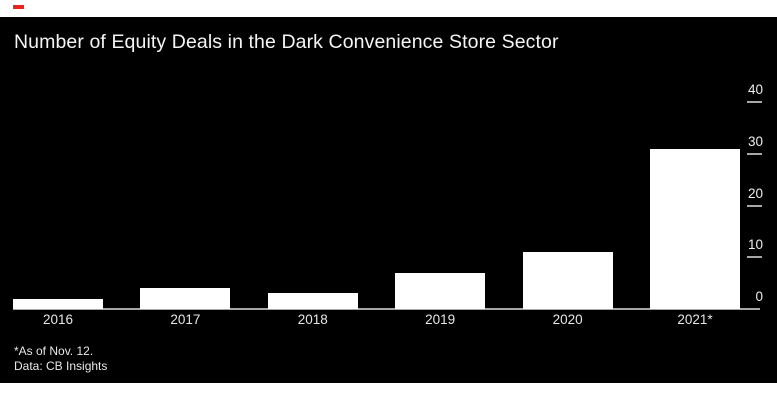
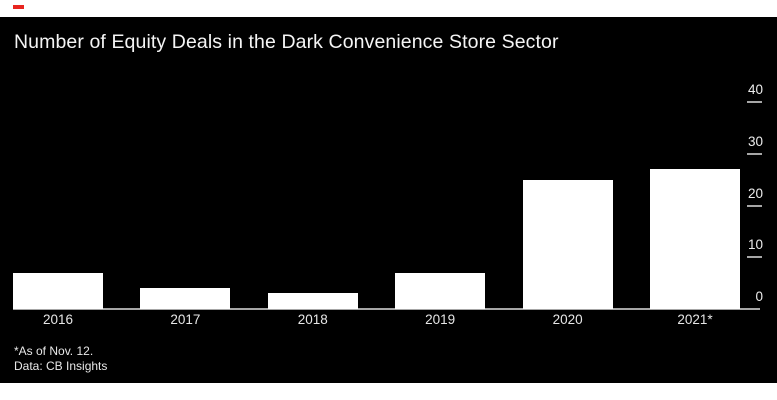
2016: 2 -> 7
2020: 11 -> 25
2021*: 31 -> 27
